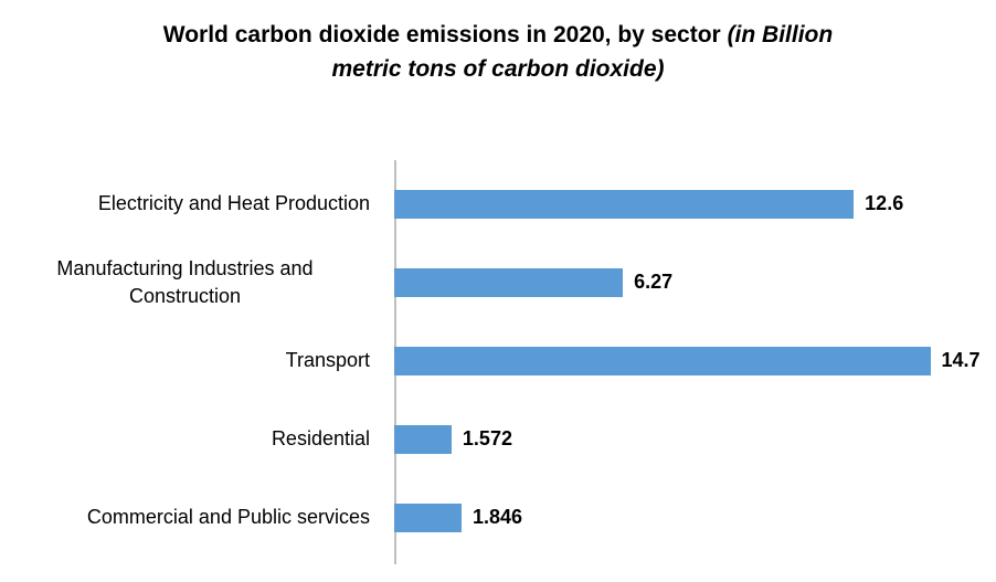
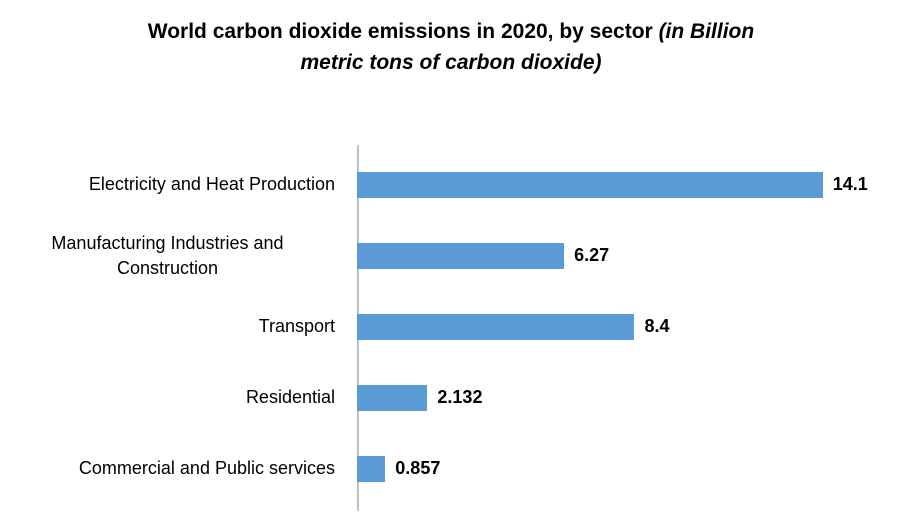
Electricity and Heat Production: 12.6 -> 14.1
Transport: 14.7 -> 8.4
Residential: 1.572 -> 2.132
Commercial and Public services: 1.846 -> 0.857
